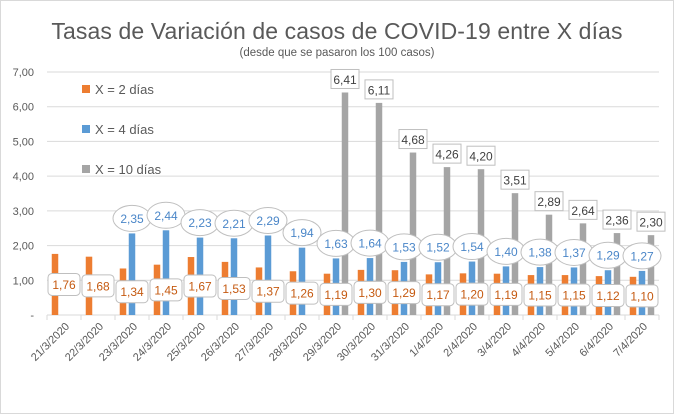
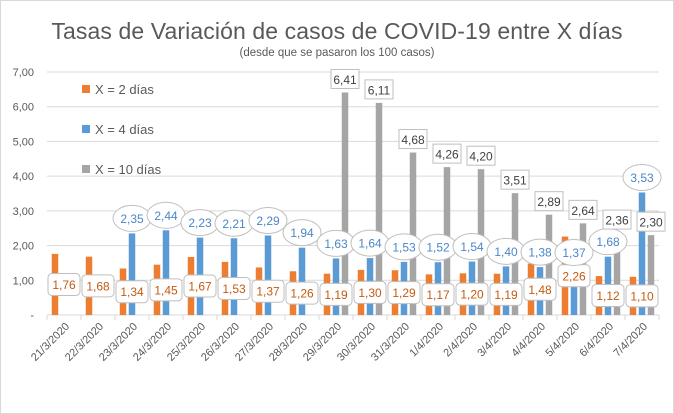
X = 2 días/4/4/2020: 1,15 -> 1,48
X = 2 días/5/4/2020: 1,15 -> 2,26
X = 4 días/6/4/2020: 1,29 -> 1,68
X = 4 días/7/4/2020: 1,27 -> 3,53
